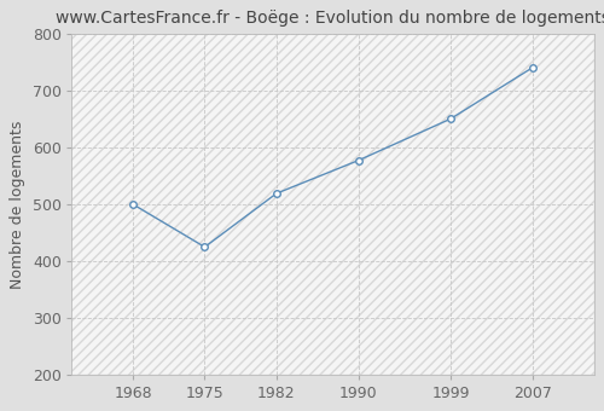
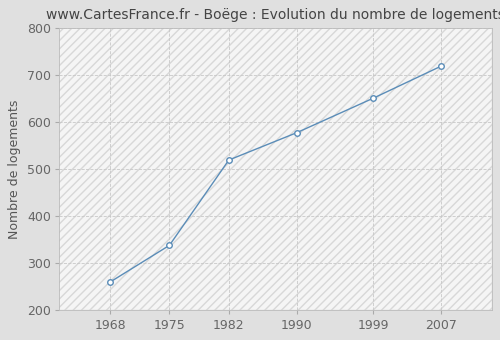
1968: 500 -> 260
1975: 425 -> 338
2007: 740 -> 718
